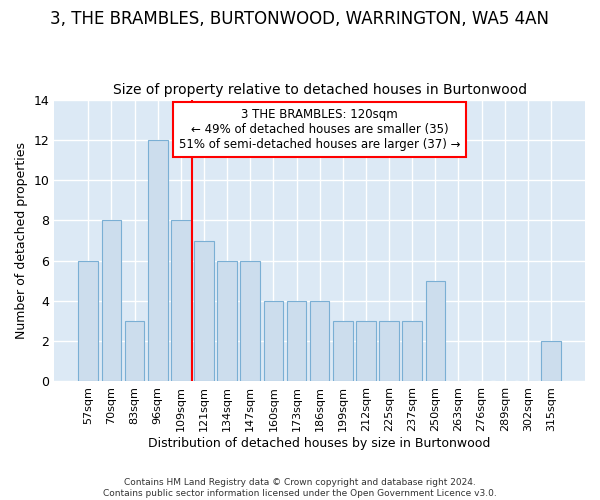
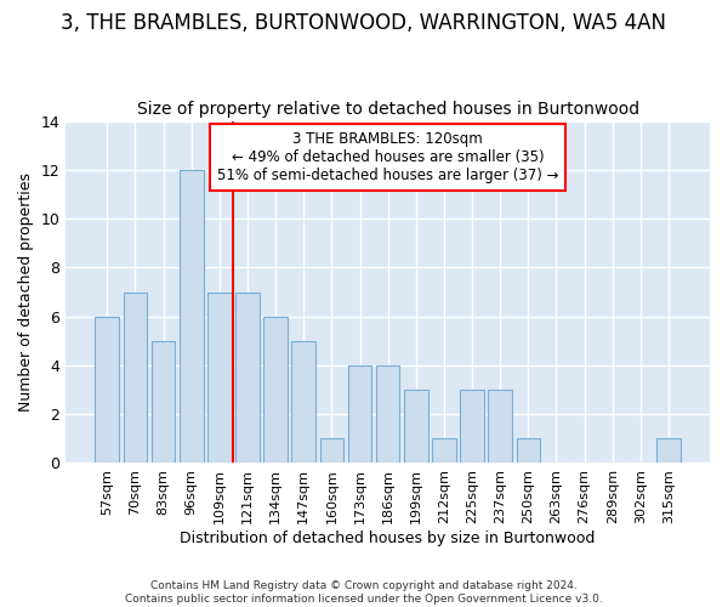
70sqm: 8 -> 7
83sqm: 3 -> 5
109sqm: 8 -> 7
147sqm: 6 -> 5
160sqm: 4 -> 1
212sqm: 3 -> 1
250sqm: 5 -> 1
315sqm: 2 -> 1
